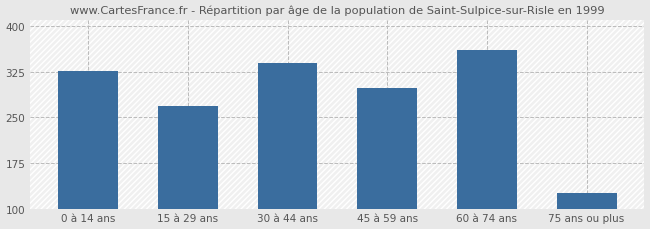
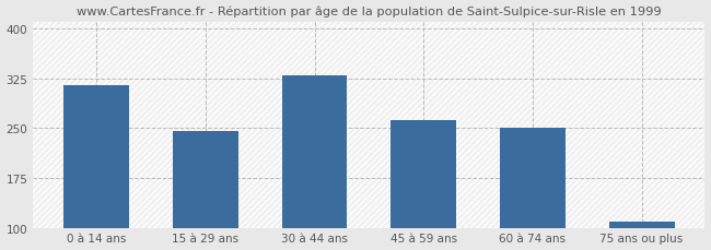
0 à 14 ans: 326 -> 315
15 à 29 ans: 268 -> 245
30 à 44 ans: 340 -> 329
45 à 59 ans: 298 -> 262
60 à 74 ans: 360 -> 250
75 ans ou plus: 126 -> 110
